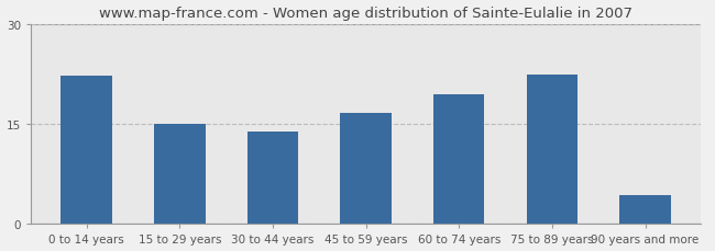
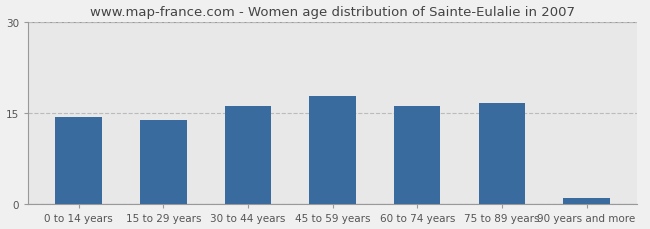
0 to 14 years: 22.2 -> 14.3
15 to 29 years: 15.0 -> 13.8
30 to 44 years: 13.8 -> 16.1
45 to 59 years: 16.6 -> 17.7
60 to 74 years: 19.4 -> 16.2
75 to 89 years: 22.4 -> 16.6
90 years and more: 4.4 -> 1.0
